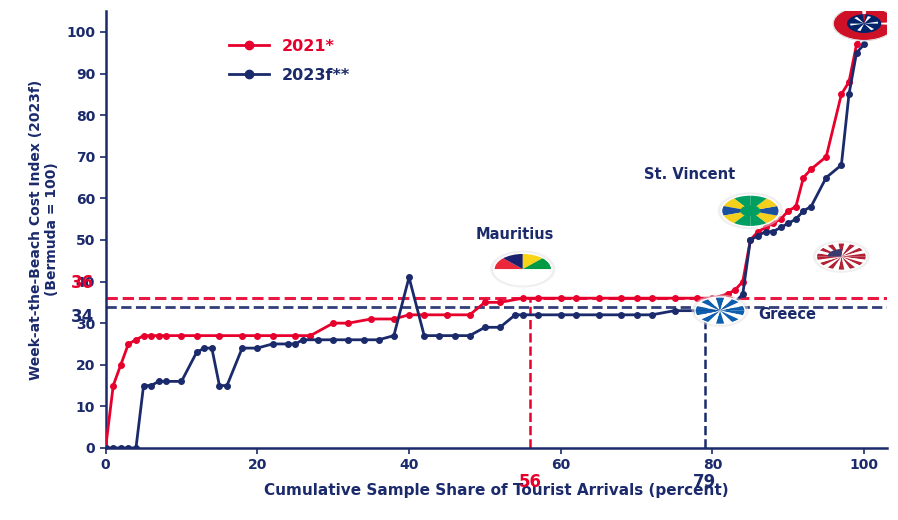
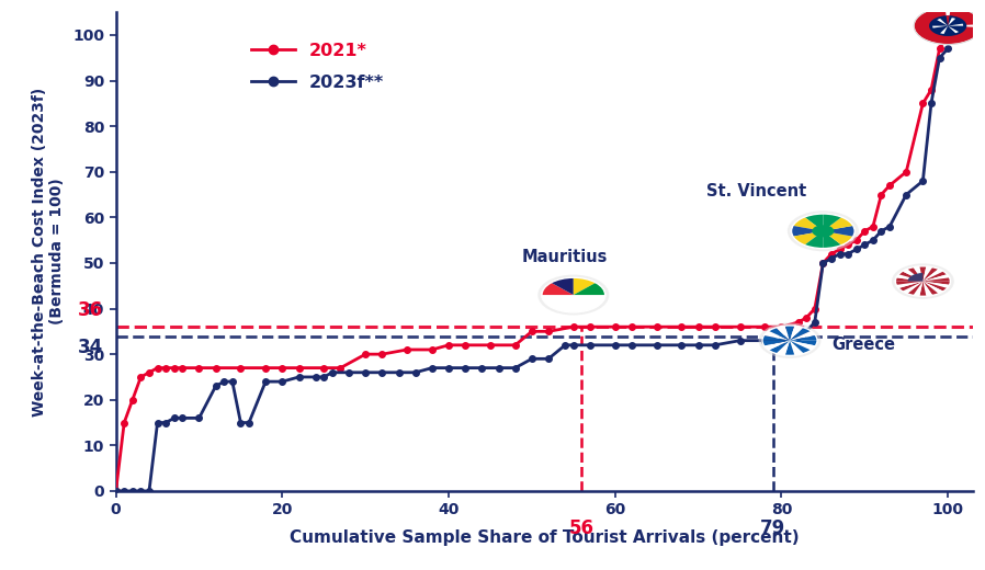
2023f**/40: 41 -> 27
